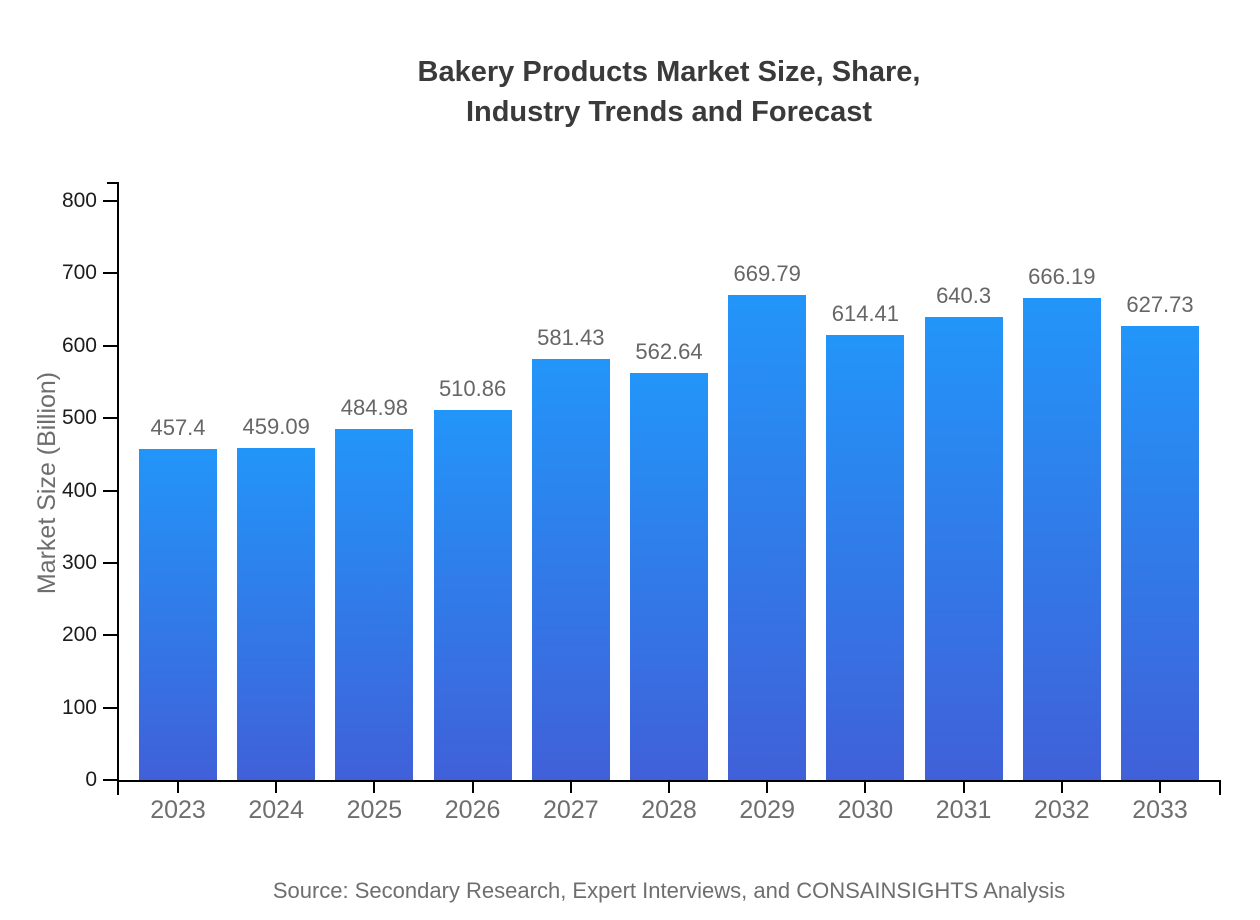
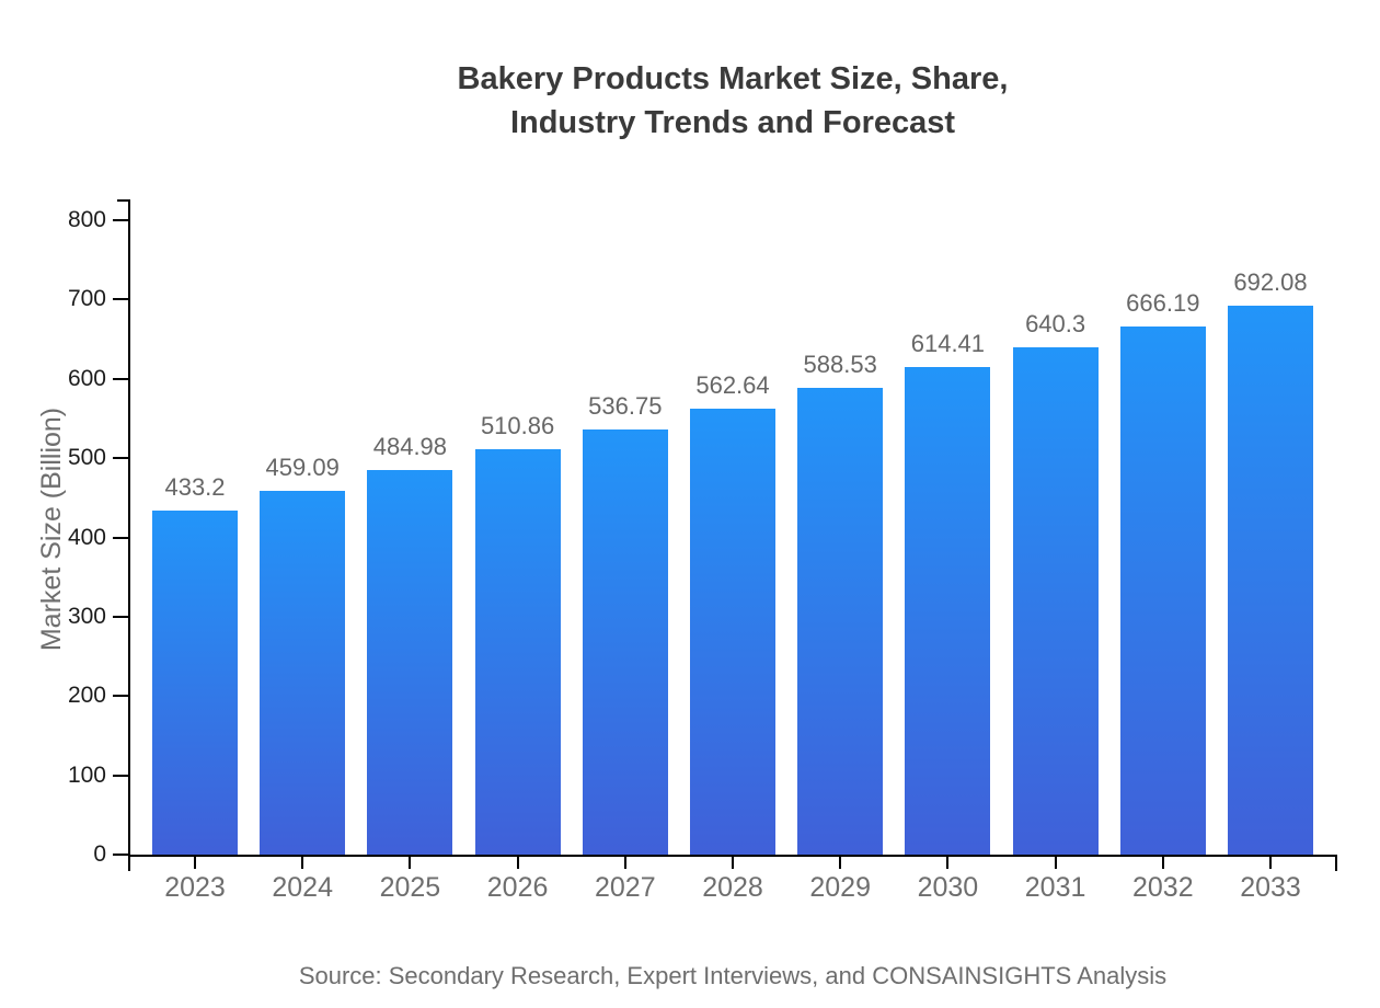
2023: 457.4 -> 433.2
2027: 581.43 -> 536.75
2029: 669.79 -> 588.53
2033: 627.73 -> 692.08
